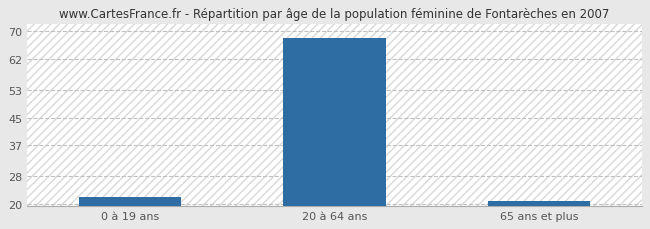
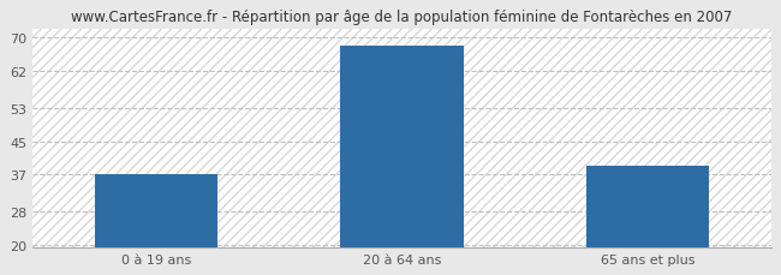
0 à 19 ans: 22 -> 37
65 ans et plus: 21 -> 39
